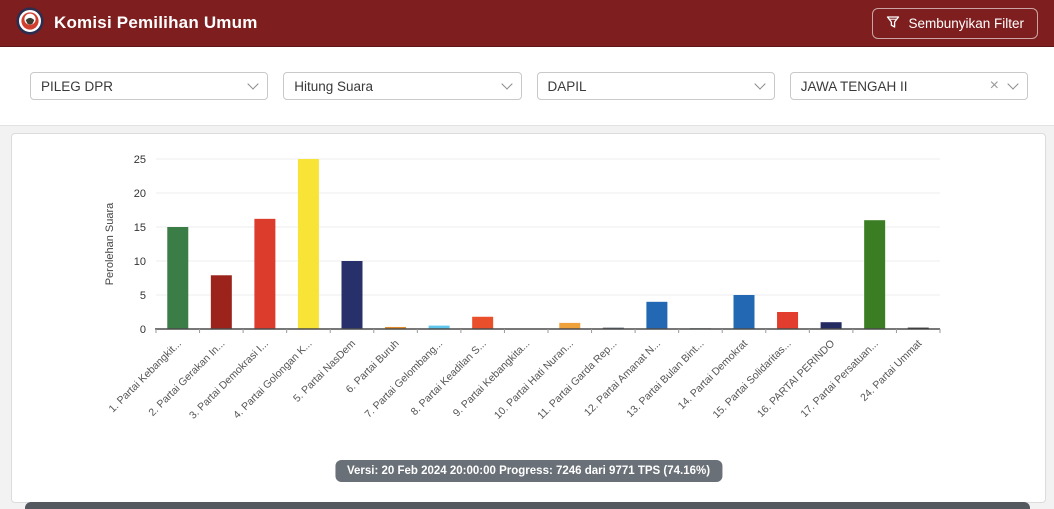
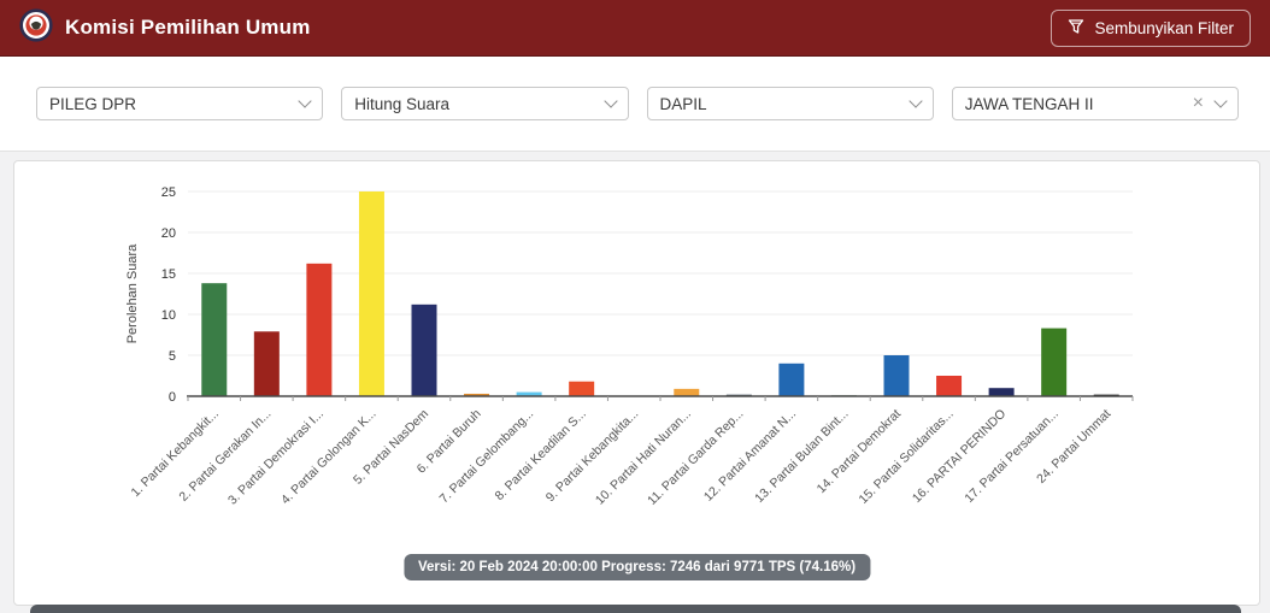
1. Partai Kebangkit...: 15 -> 14
5. Partai NasDem: 10 -> 11
17. Partai Persatuan...: 16 -> 8
